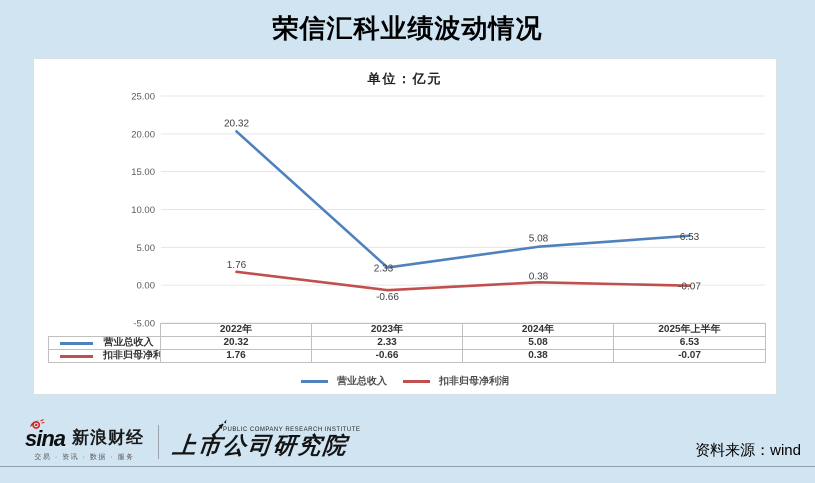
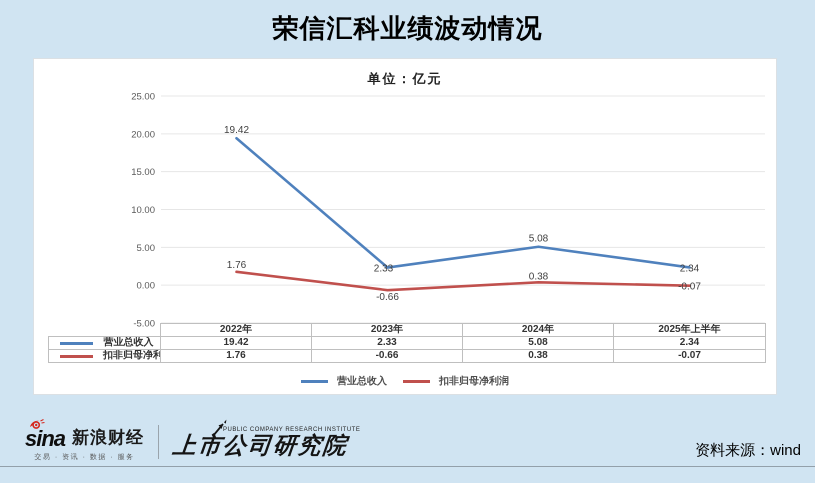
营业总收入/2022年: 20.32 -> 19.42
营业总收入/2025年上半年: 6.53 -> 2.34
